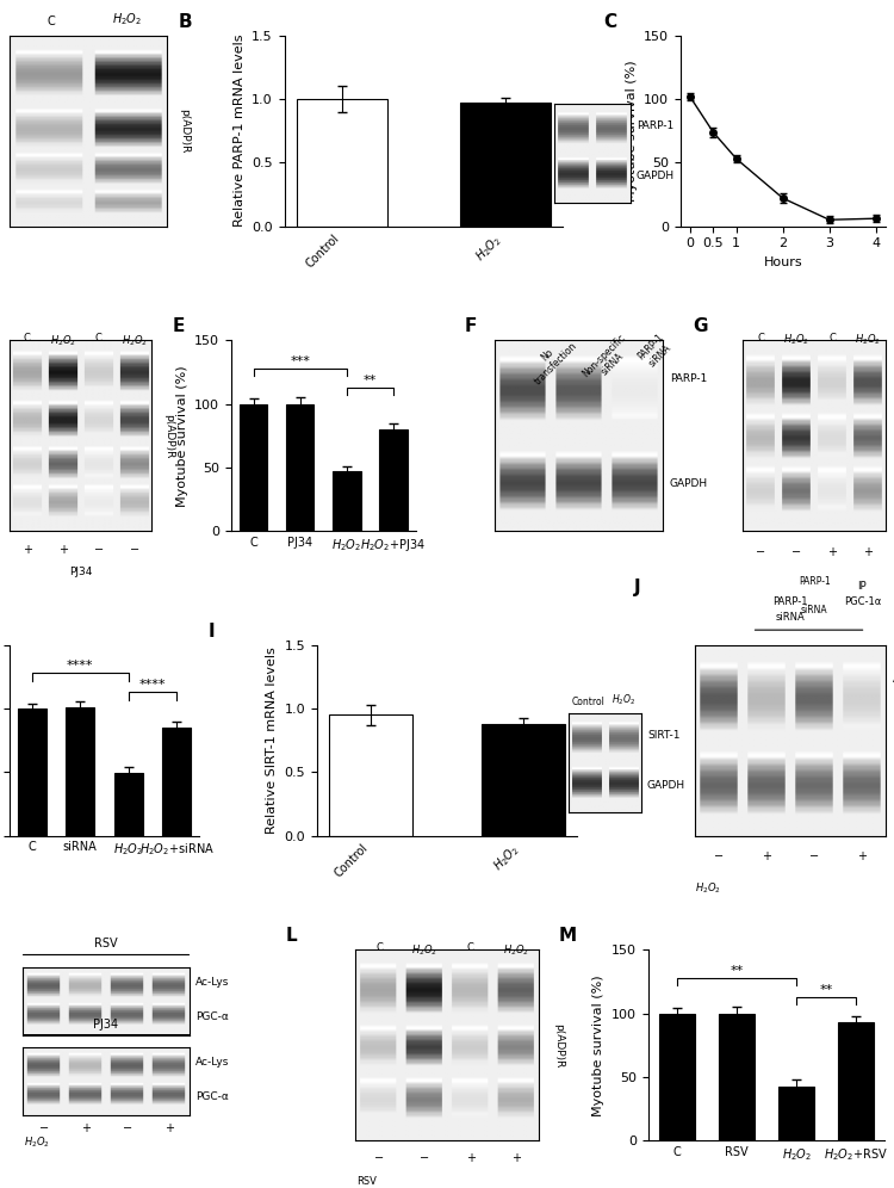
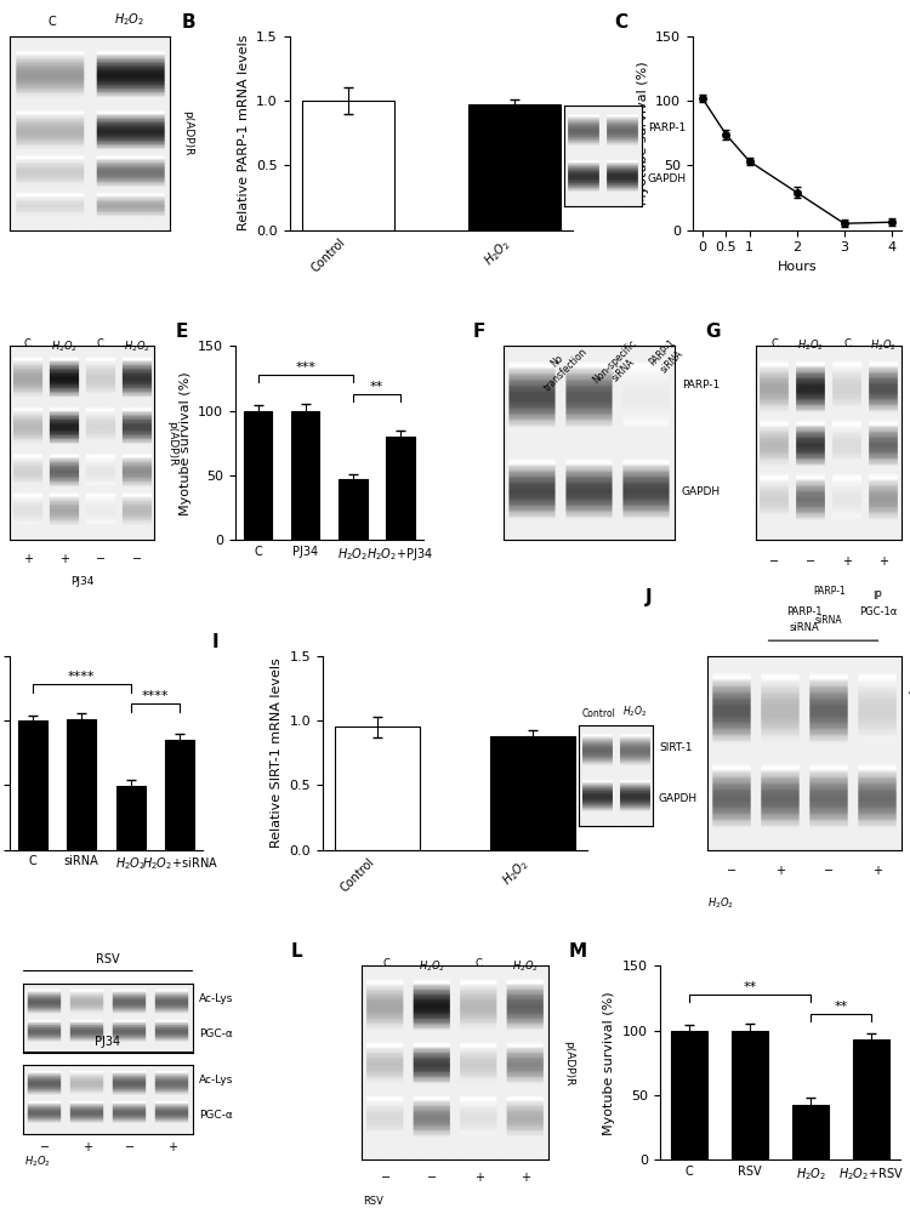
2: 22 -> 29
